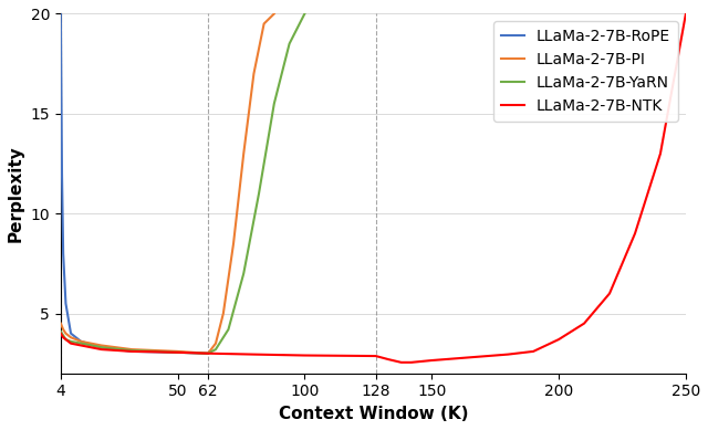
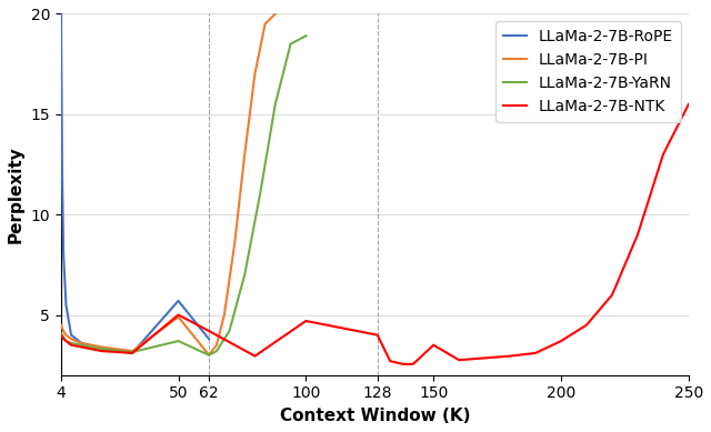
LLaMa-2-7B-RoPE/50: 3.0 -> 5.7
LLaMa-2-7B-PI/50: 3.1 -> 4.9
LLaMa-2-7B-YaRN/50: 3.0 -> 3.7
LLaMa-2-7B-NTK/50: 3.0 -> 5.0
LLaMa-2-7B-RoPE/62: 3.0 -> 3.8
LLaMa-2-7B-NTK/62: 3.0 -> 4.2
LLaMa-2-7B-YaRN/100: 20.0 -> 18.9
LLaMa-2-7B-NTK/100: 2.9 -> 4.7
LLaMa-2-7B-NTK/128: 2.9 -> 4.0
LLaMa-2-7B-NTK/150: 2.6 -> 3.5
LLaMa-2-7B-NTK/250: 20.0 -> 15.5
